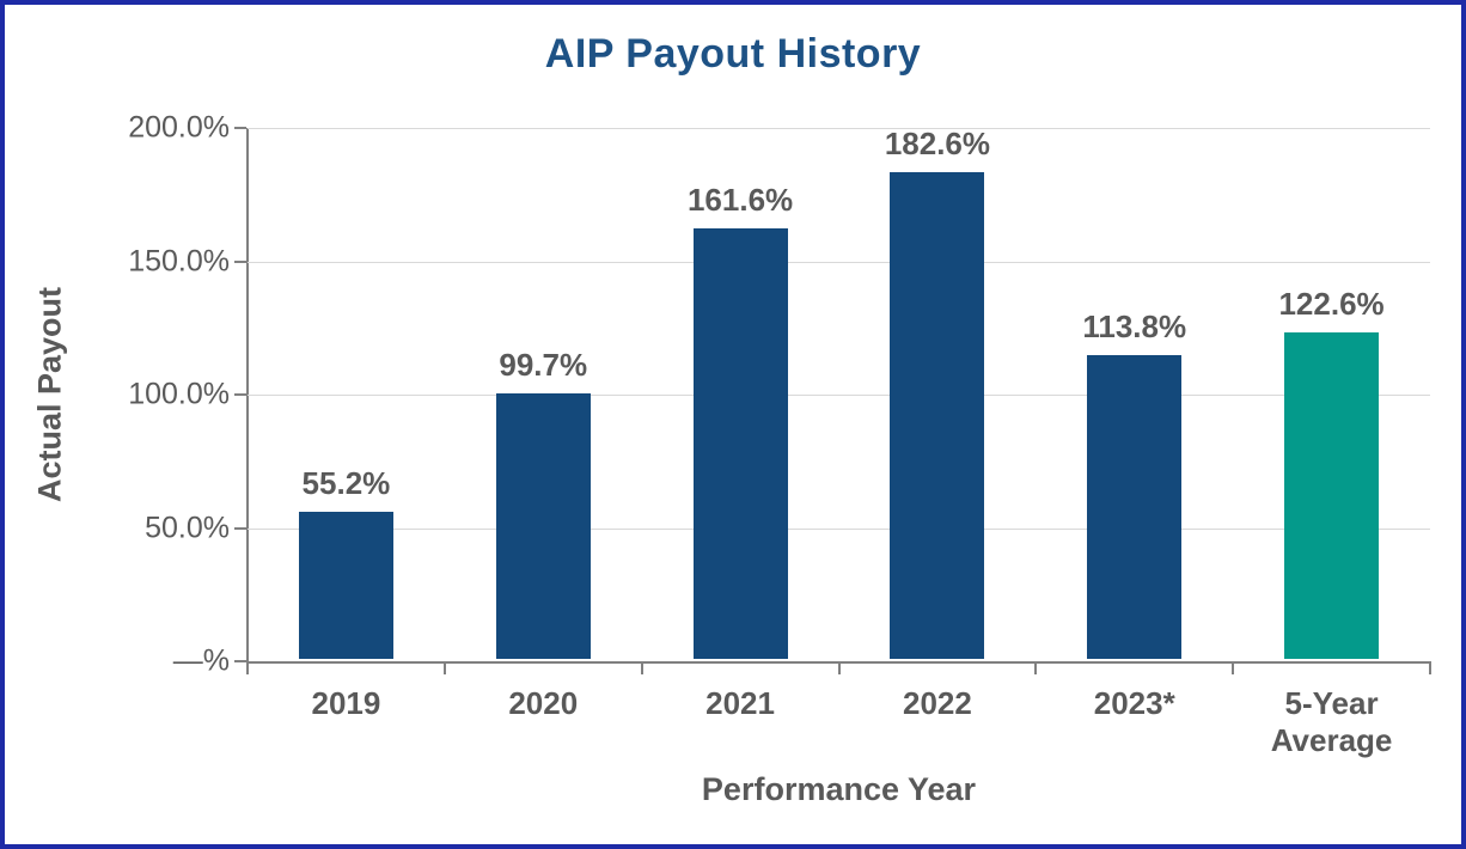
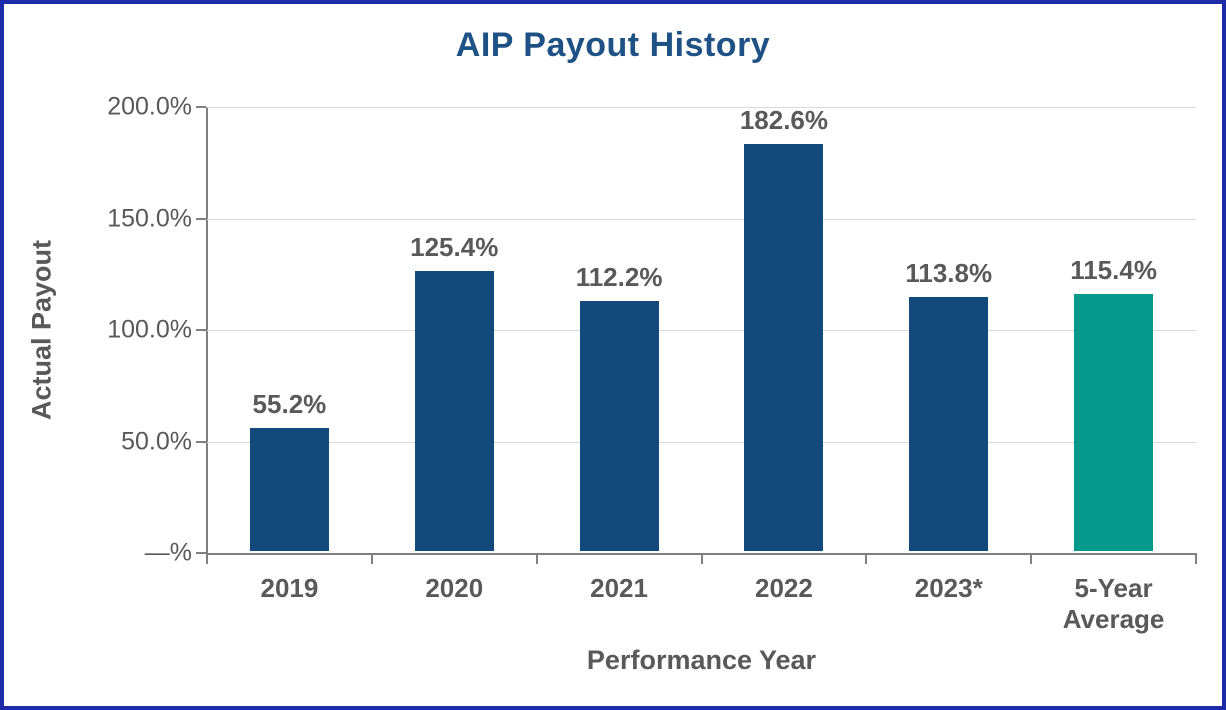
2020: 99.7% -> 125.4%
2021: 161.6% -> 112.2%
5-Year Average: 122.6% -> 115.4%
